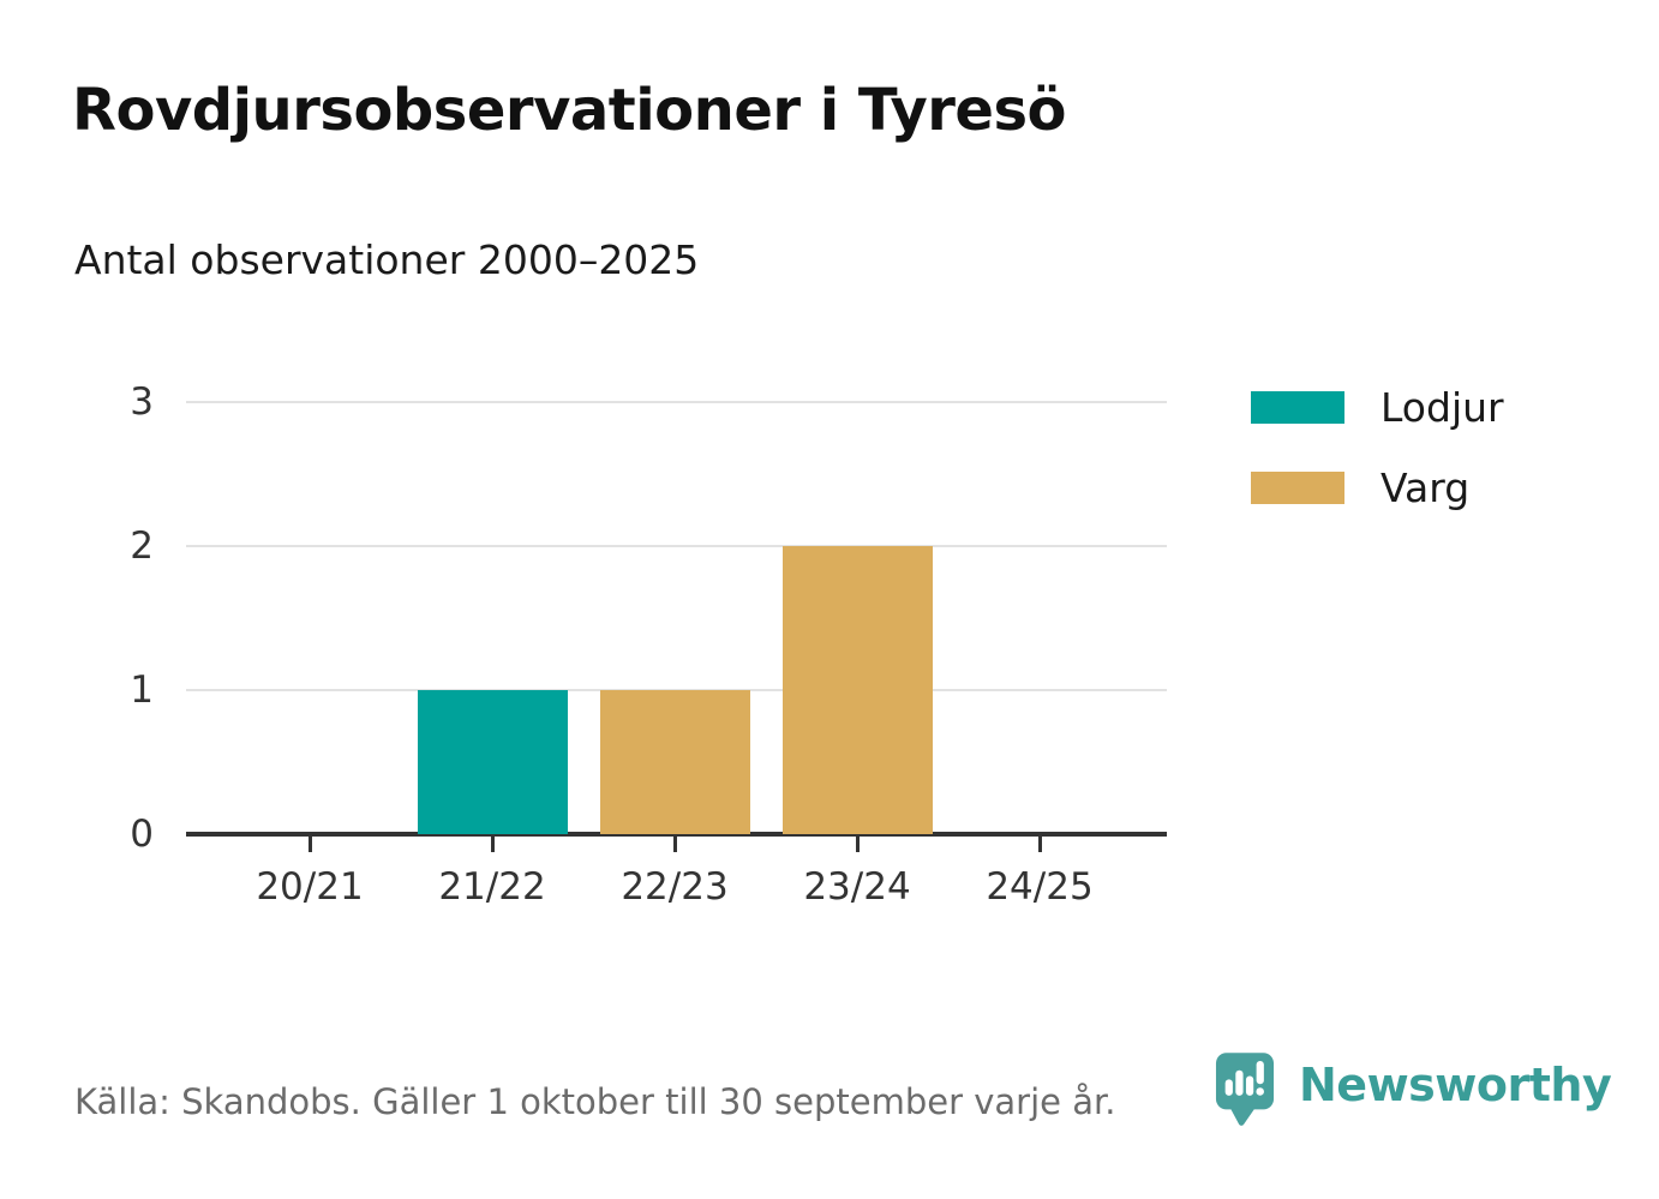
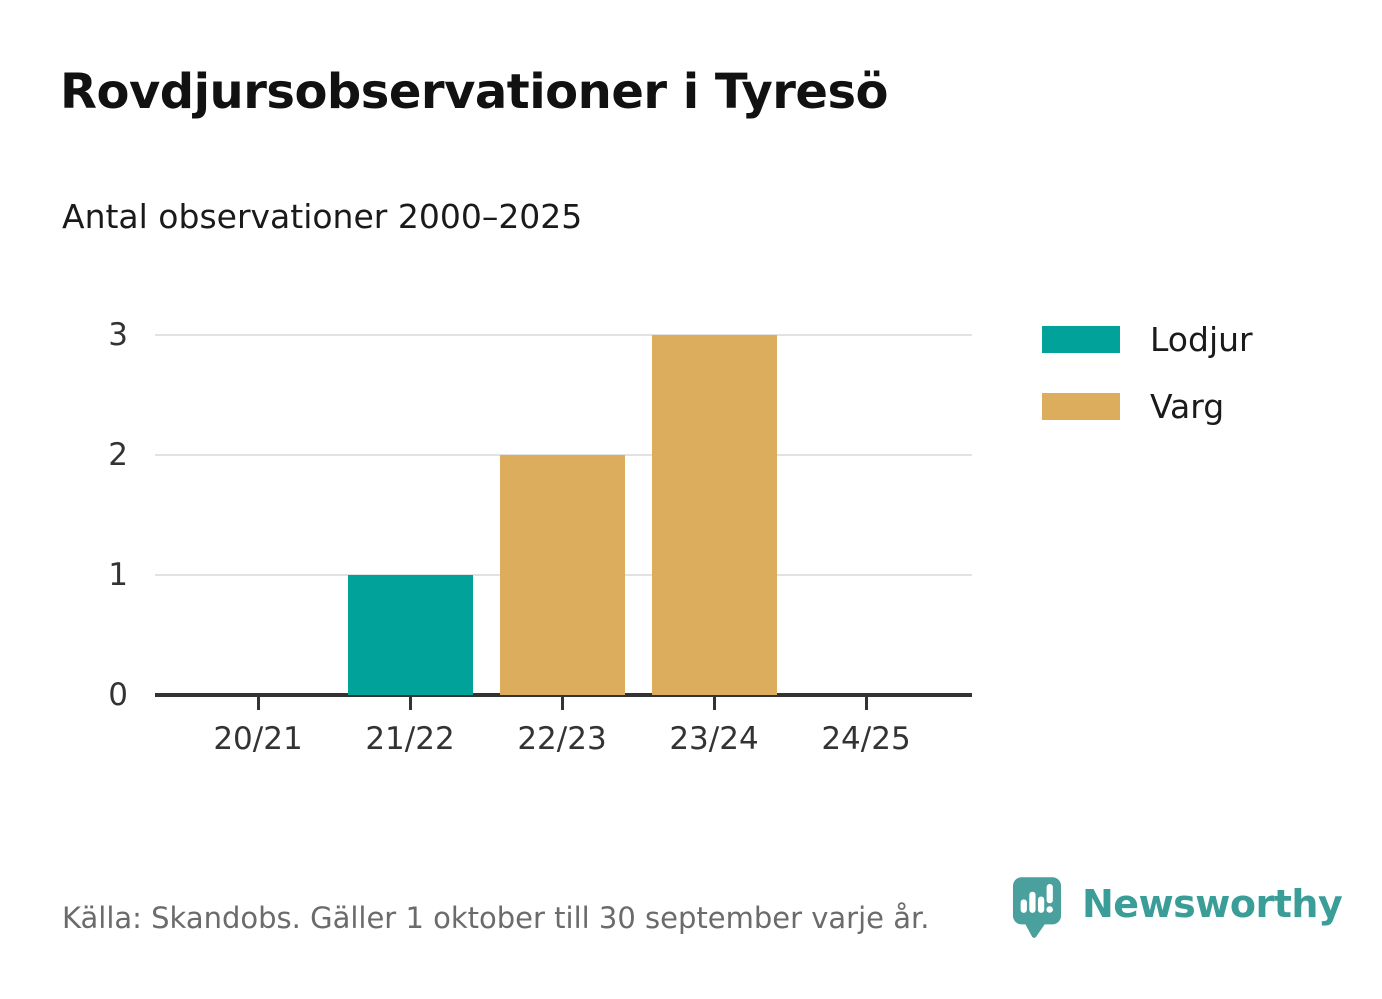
Varg/22/23: 1 -> 2
Varg/23/24: 2 -> 3
